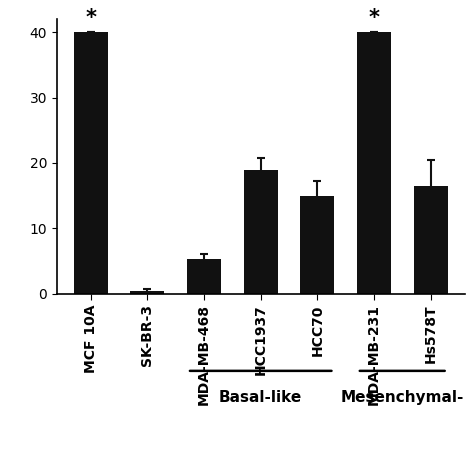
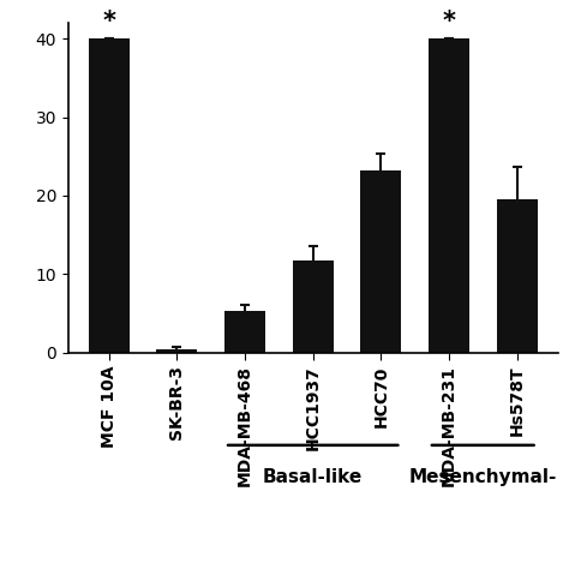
HCC1937: 19.0 -> 11.8
HCC70: 15.0 -> 23.2
Hs578T: 16.5 -> 19.6
